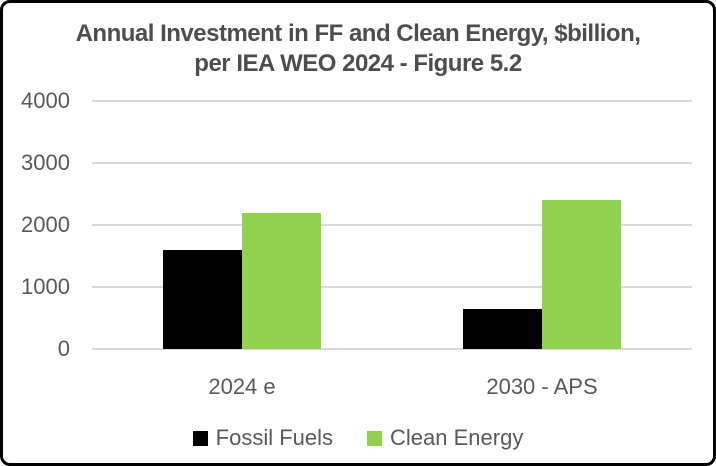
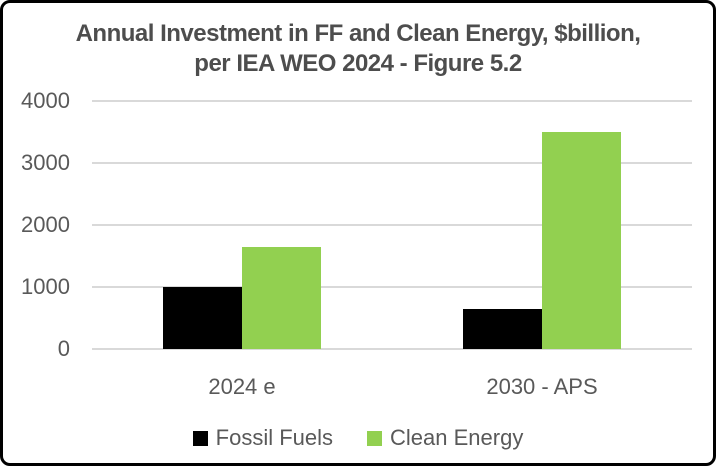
Fossil Fuels/2024 e: 1600 -> 1000
Clean Energy/2024 e: 2200 -> 1600
Clean Energy/2030 - APS: 2400 -> 3500
